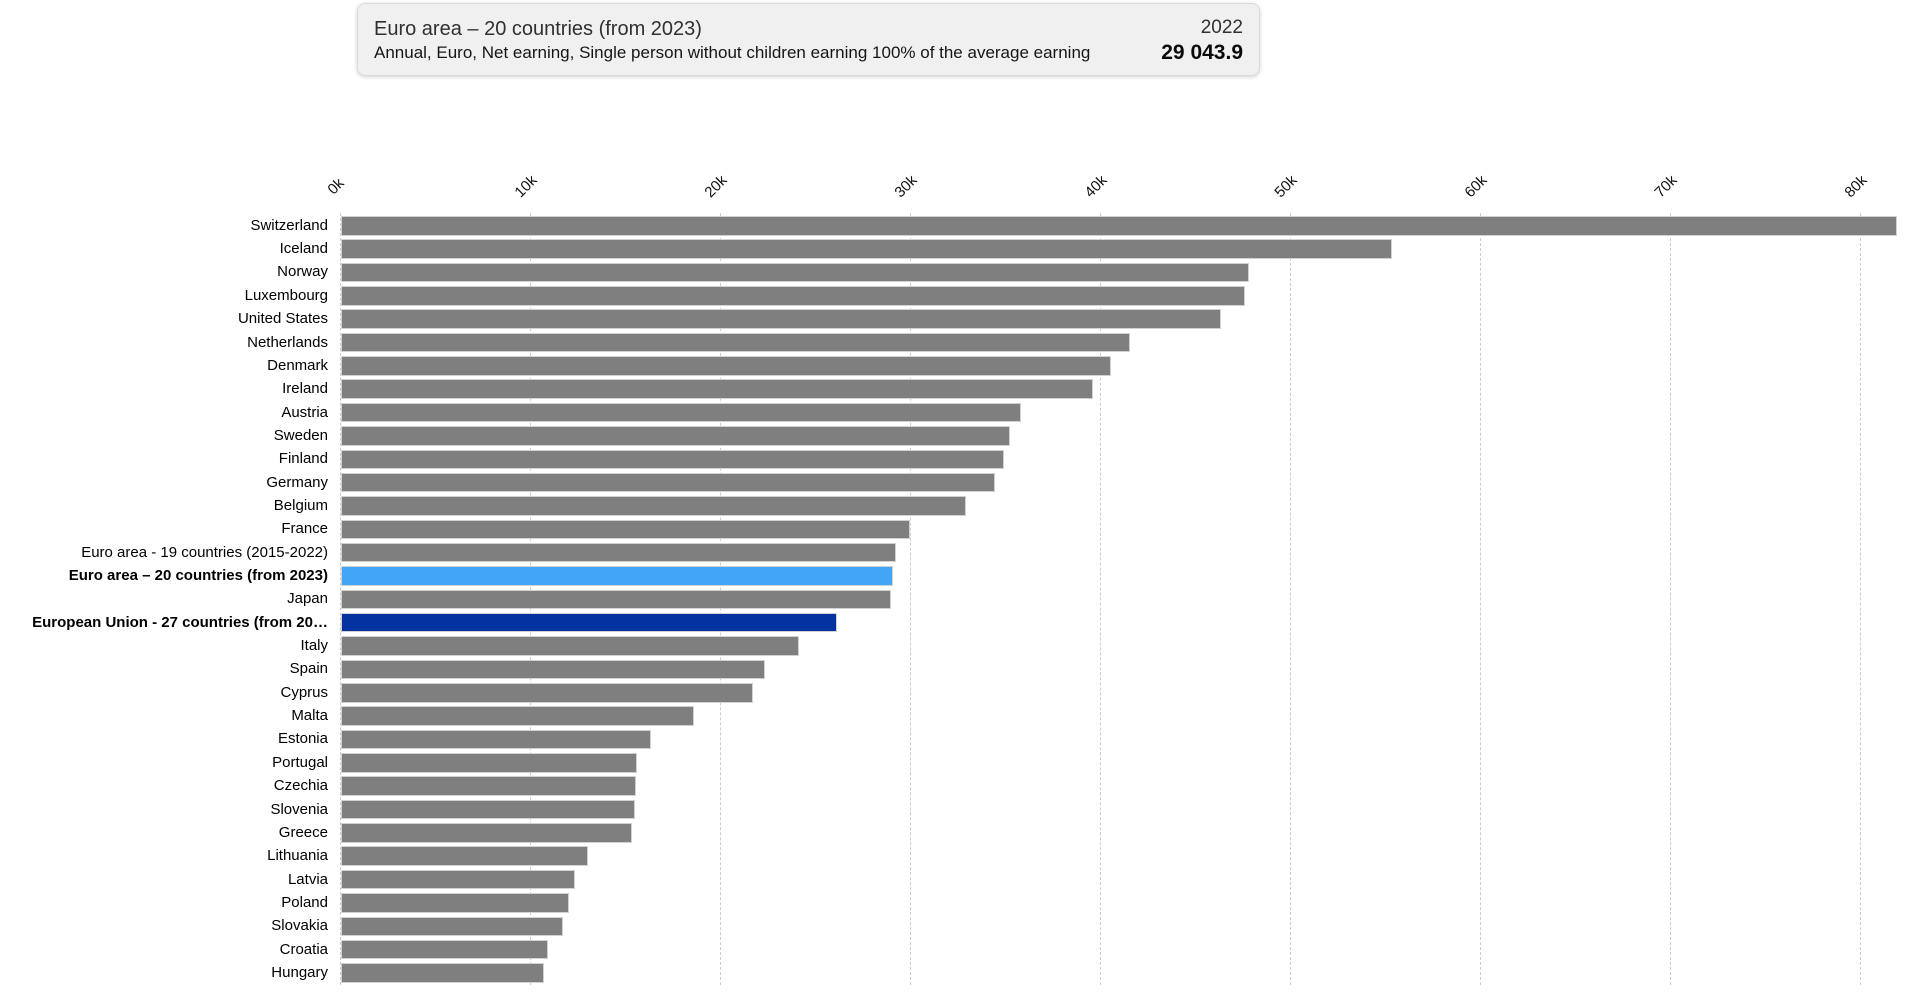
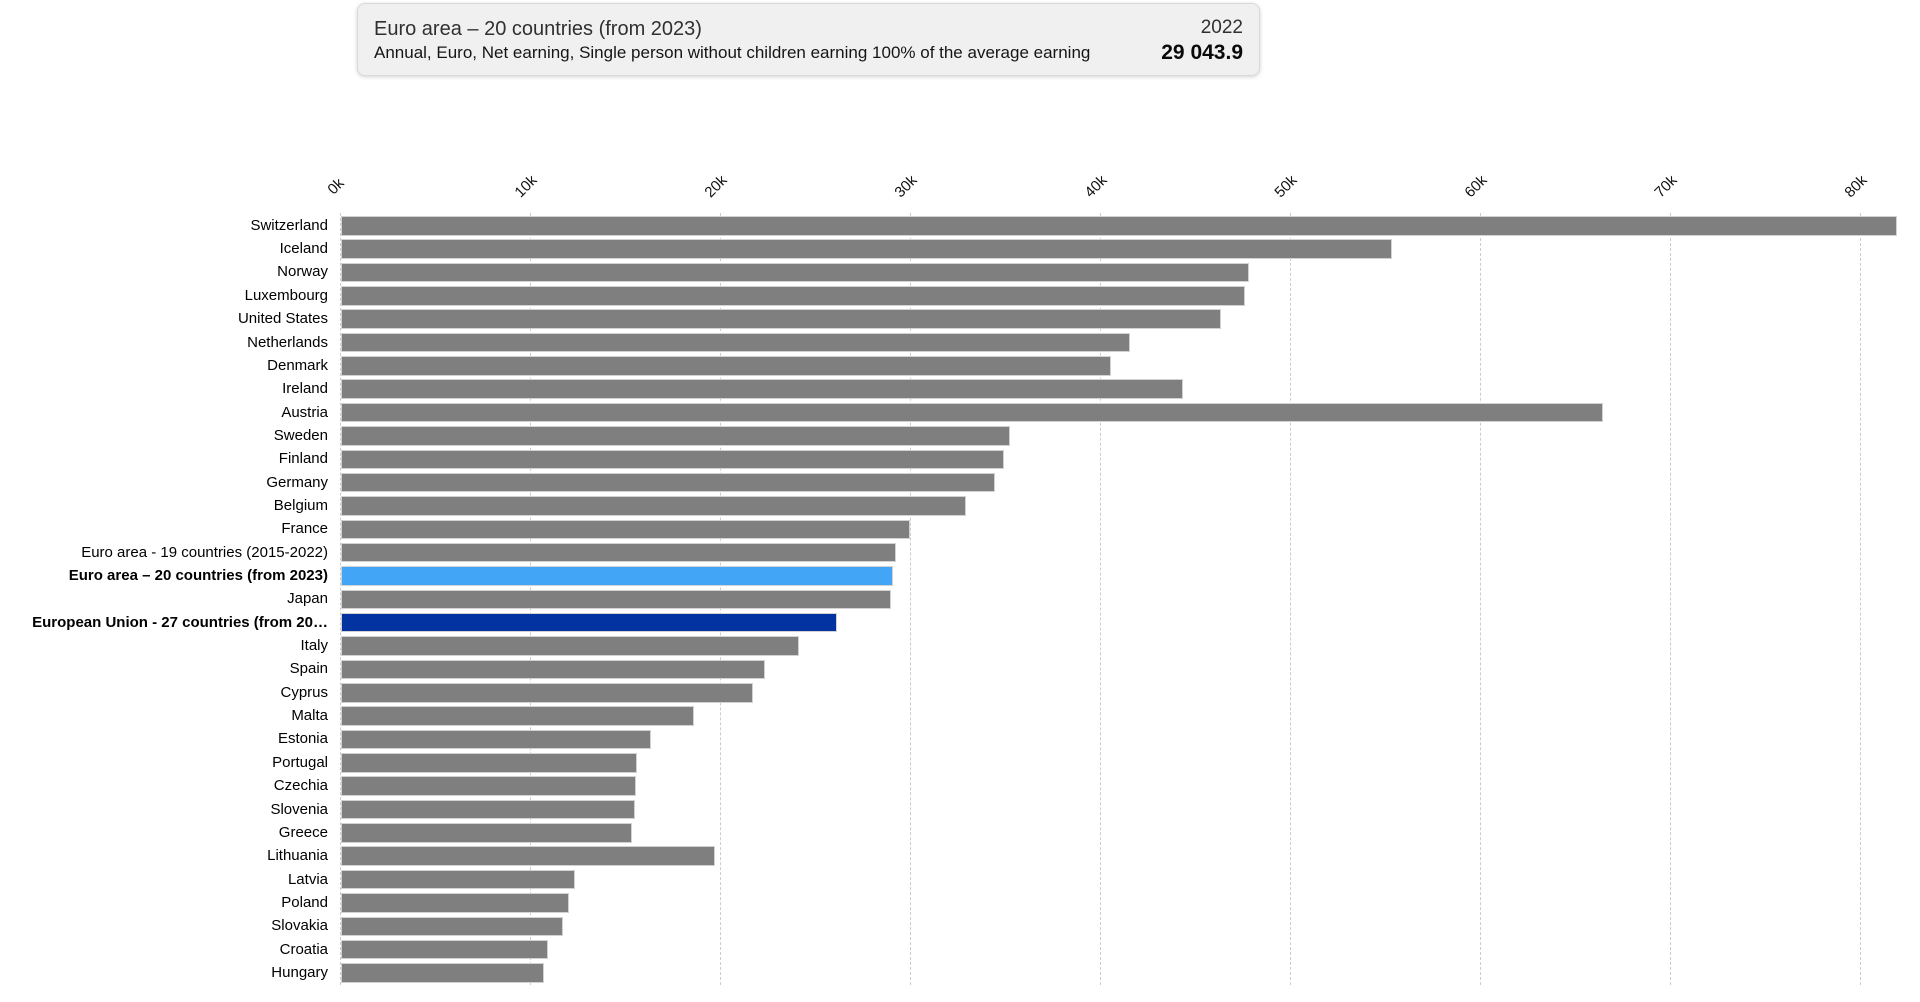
Ireland: 39.6k -> 44.3k
Austria: 35.8k -> 66.4k
Lithuania: 13.0k -> 19.7k
